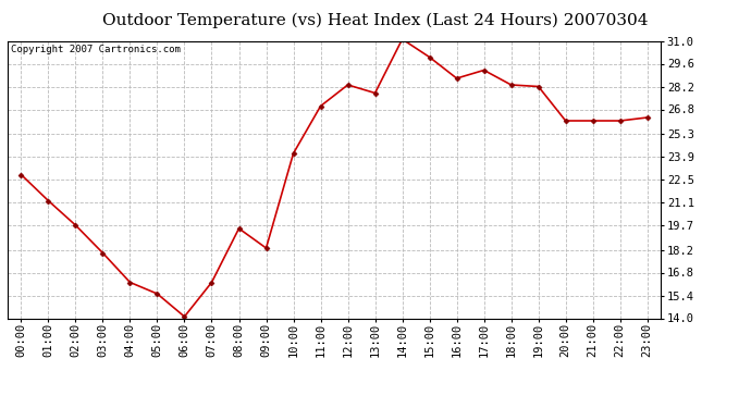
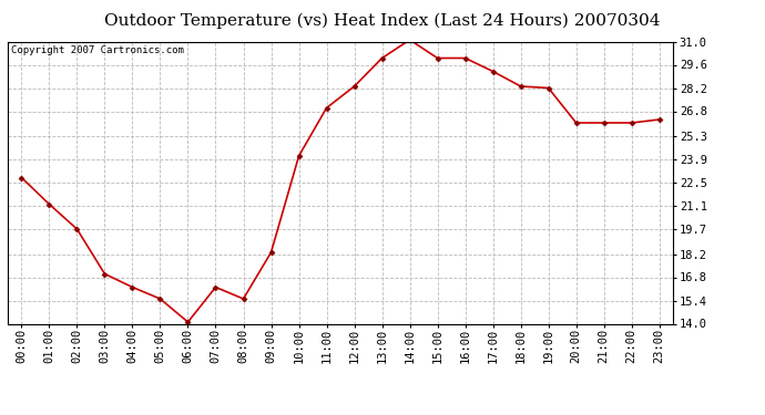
03:00: 18.0 -> 17.0
08:00: 19.5 -> 15.5
13:00: 27.8 -> 30.0
16:00: 28.7 -> 30.0
